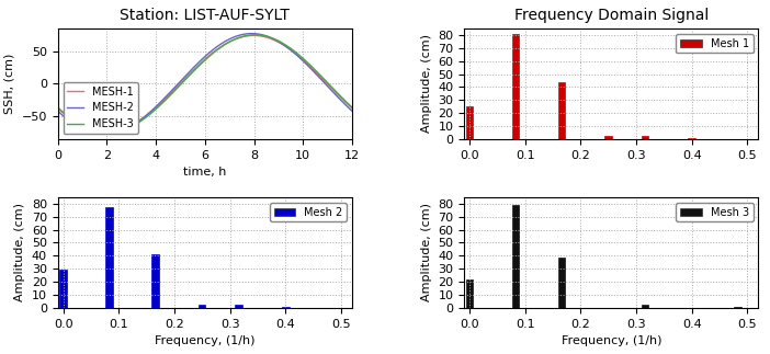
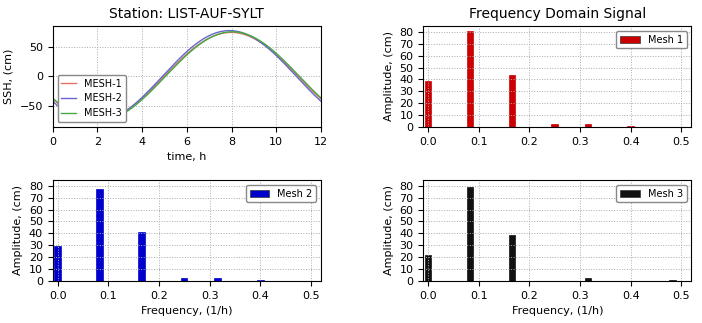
Frequency Domain Signal/0.0: 25 -> 39
